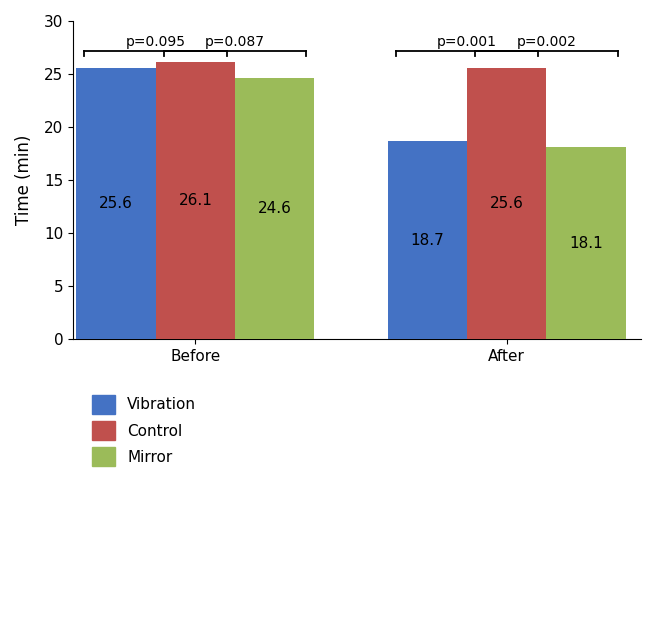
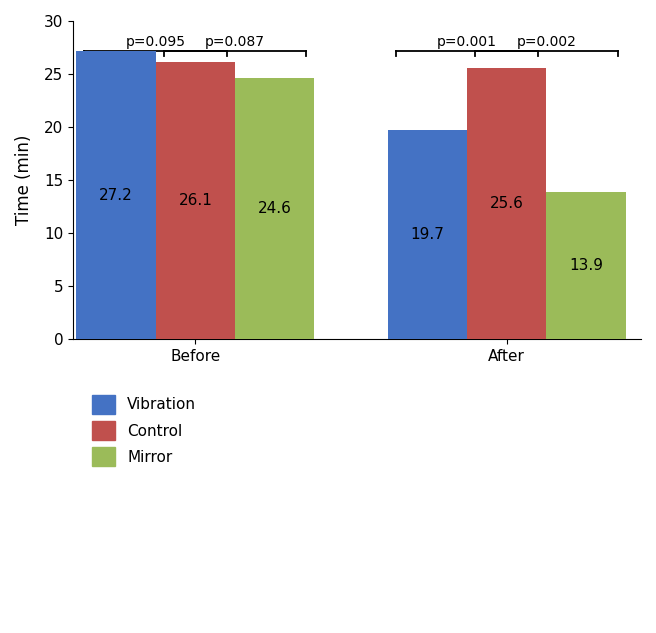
Vibration/Before: 25.6 -> 27.2
Vibration/After: 18.7 -> 19.7
Mirror/After: 18.1 -> 13.9
